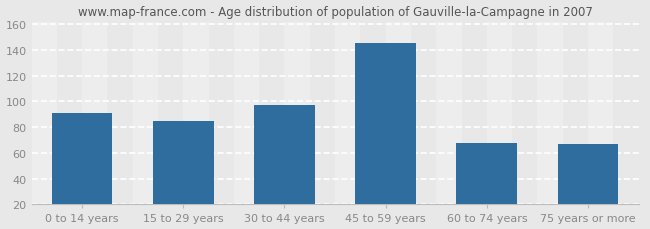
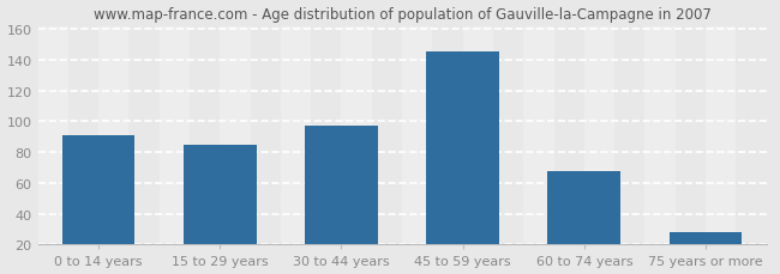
75 years or more: 67 -> 28
